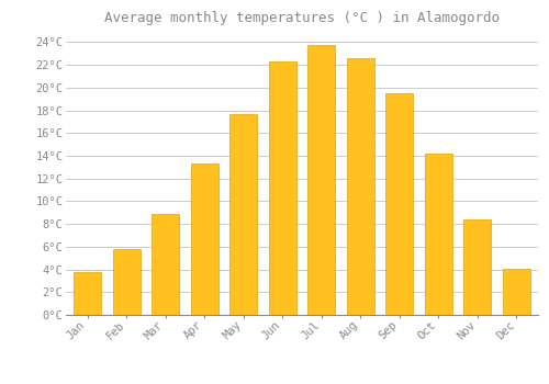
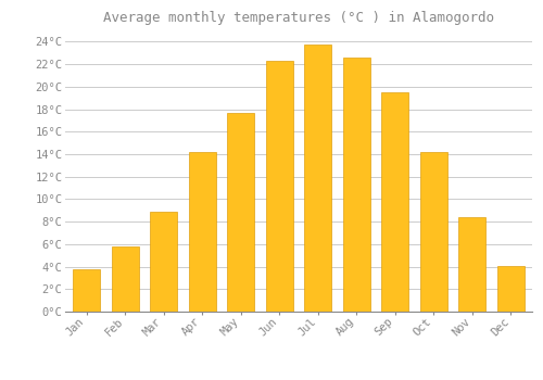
Apr: 13.3°C -> 14.2°C
